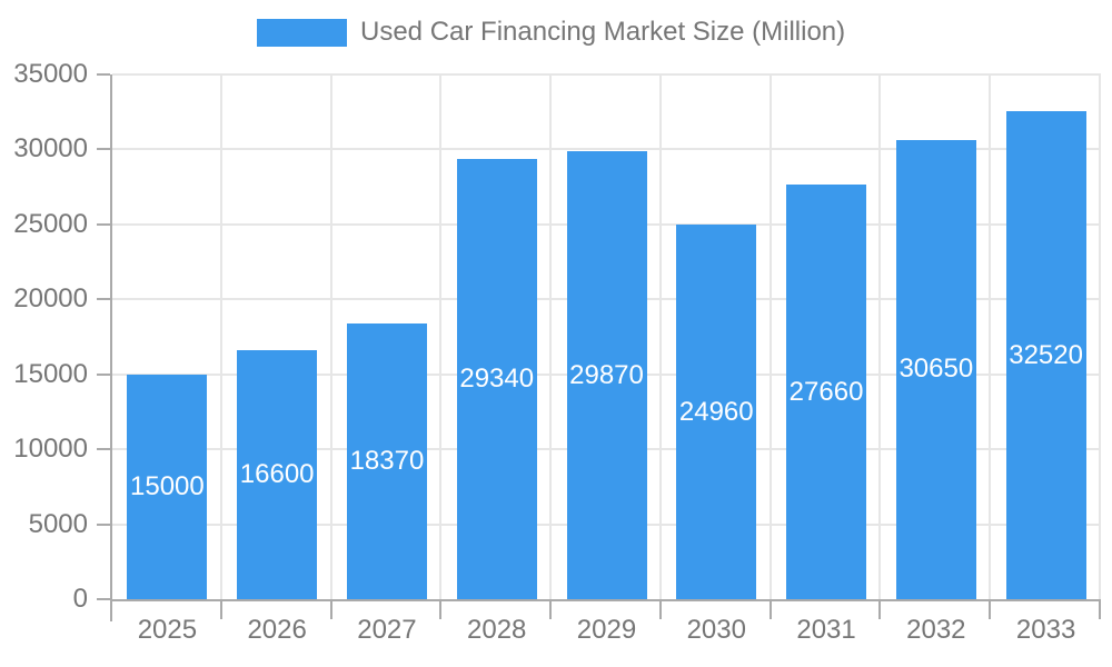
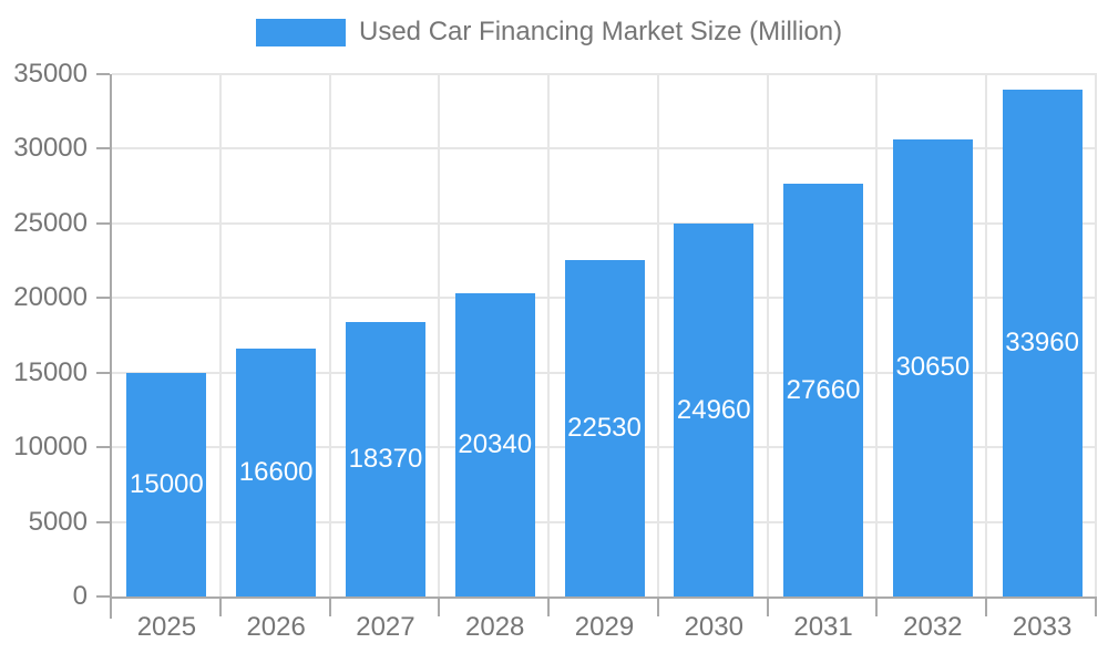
2028: 29340 -> 20340
2029: 29870 -> 22530
2033: 32520 -> 33960
